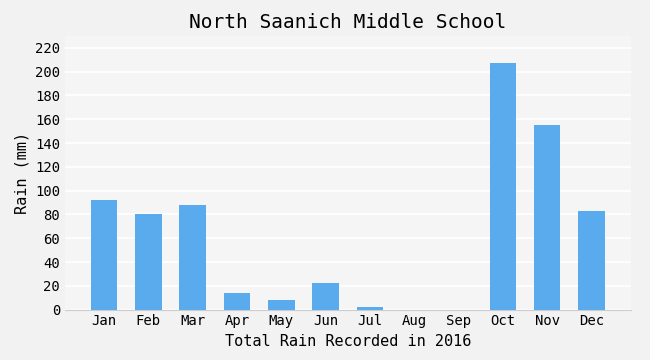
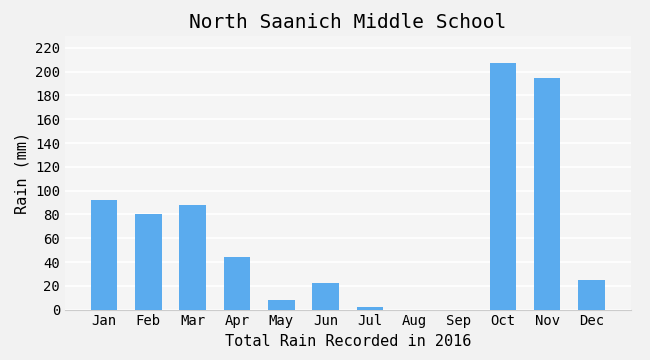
Apr: 14 -> 44
Nov: 155 -> 195
Dec: 83 -> 25
